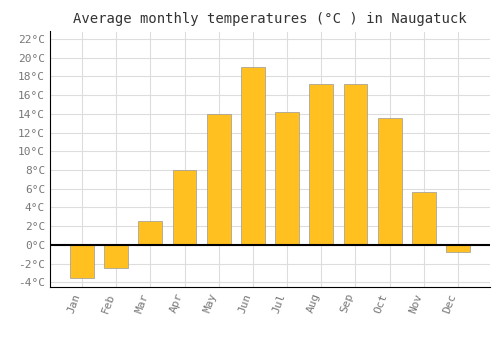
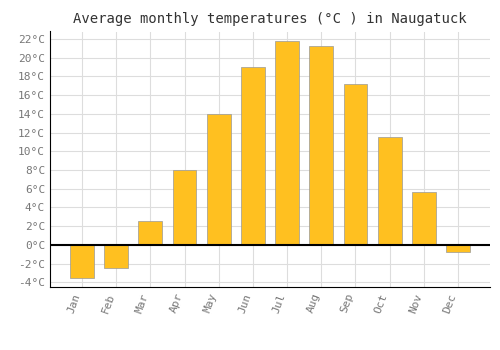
Jul: 14.2°C -> 21.8°C
Aug: 17.2°C -> 21.2°C
Oct: 13.6°C -> 11.5°C
